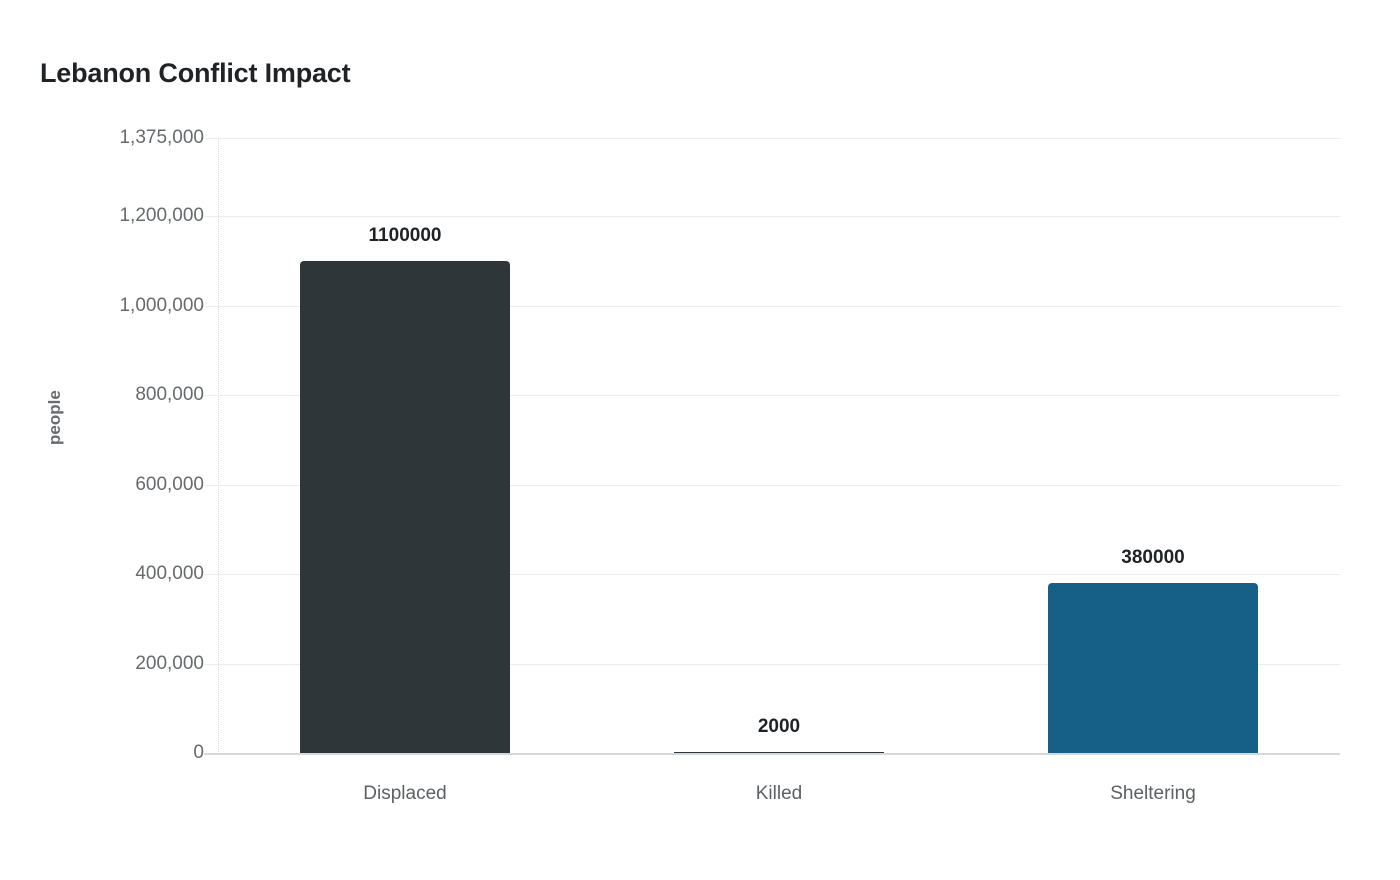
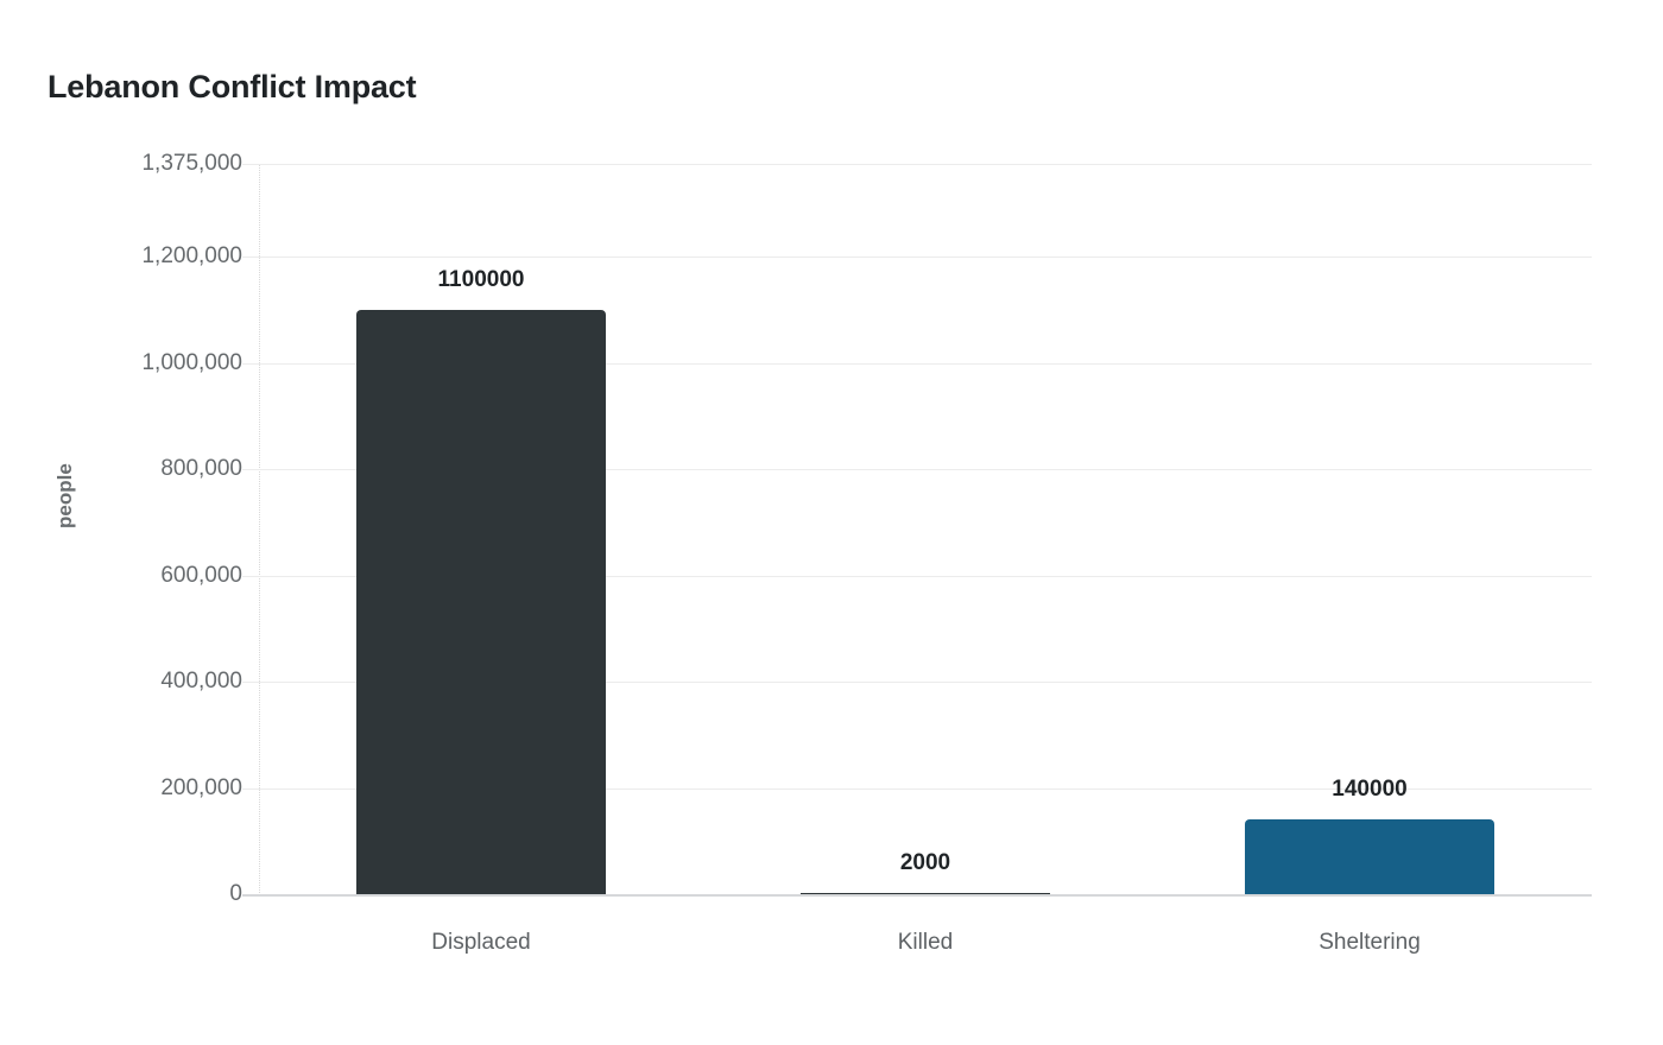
Sheltering: 380000 -> 140000
